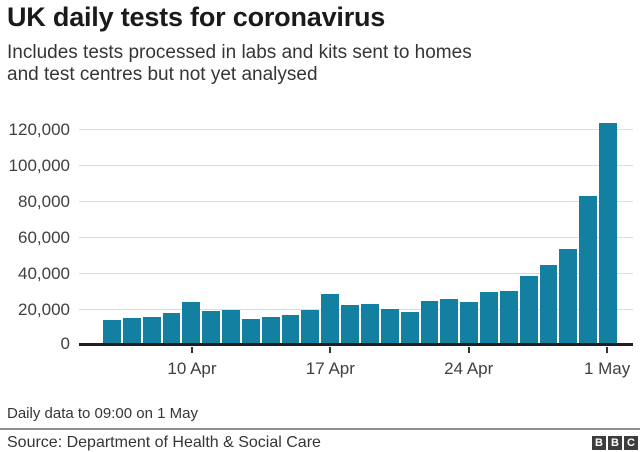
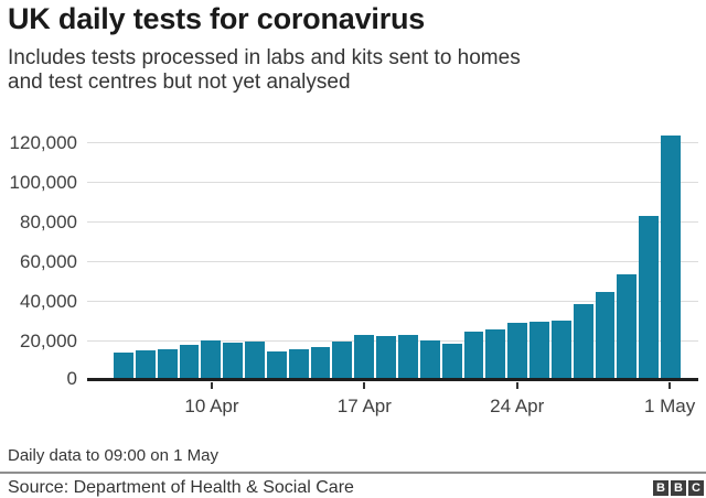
10 Apr: 23000 -> 19000
17 Apr: 27000 -> 21000
24 Apr: 23000 -> 28000
